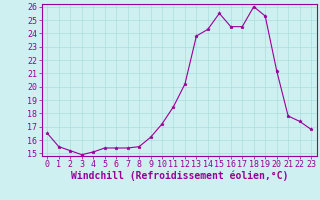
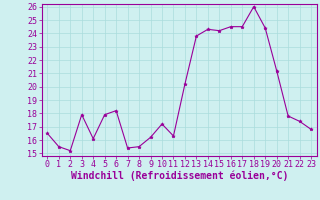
3: 14.9 -> 17.9
4: 15.1 -> 16.1
5: 15.4 -> 17.9
6: 15.4 -> 18.2
11: 18.5 -> 16.3
15: 25.5 -> 24.2
19: 25.3 -> 24.4
